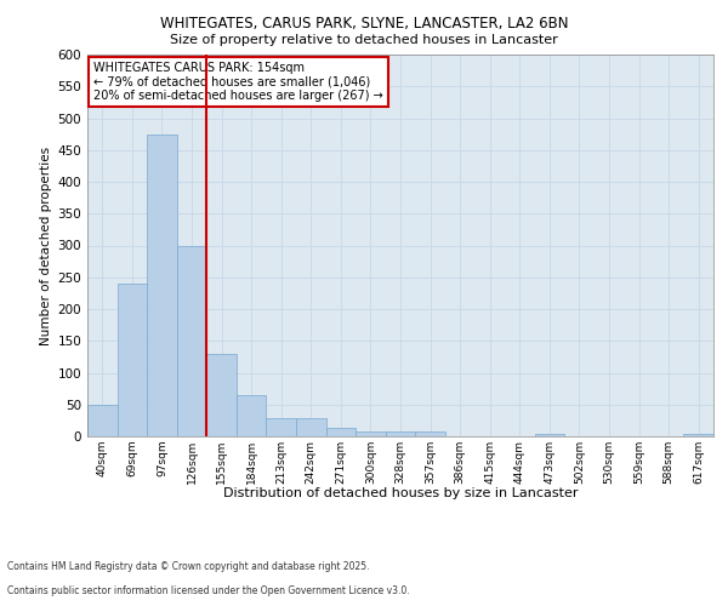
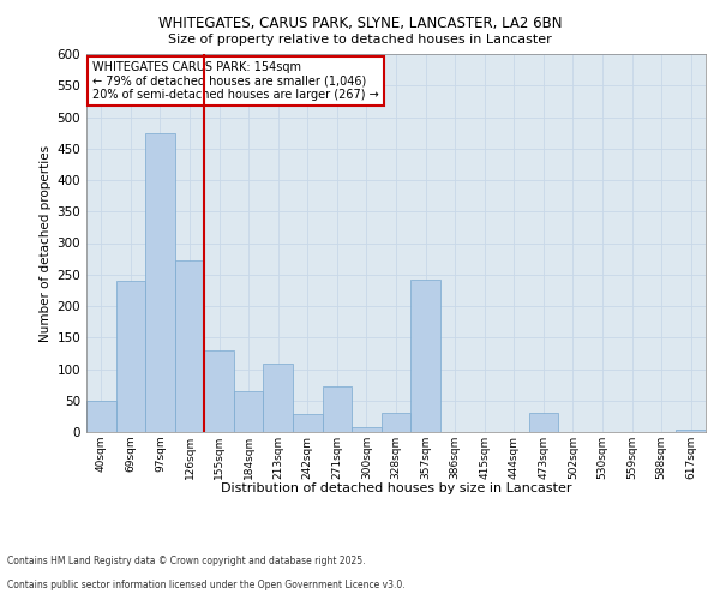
126sqm: 300 -> 272
213sqm: 28 -> 108
271sqm: 14 -> 72
328sqm: 7 -> 30
357sqm: 7 -> 242
473sqm: 4 -> 30
